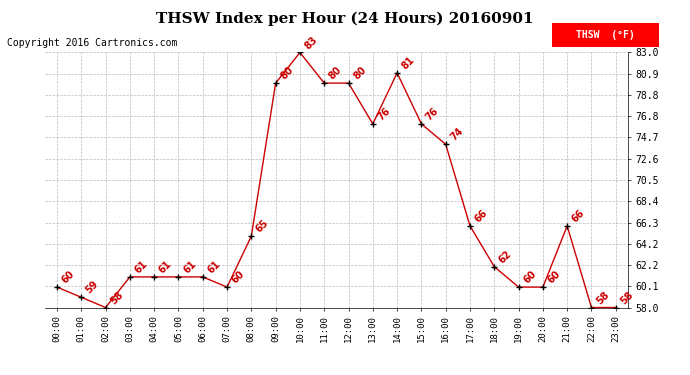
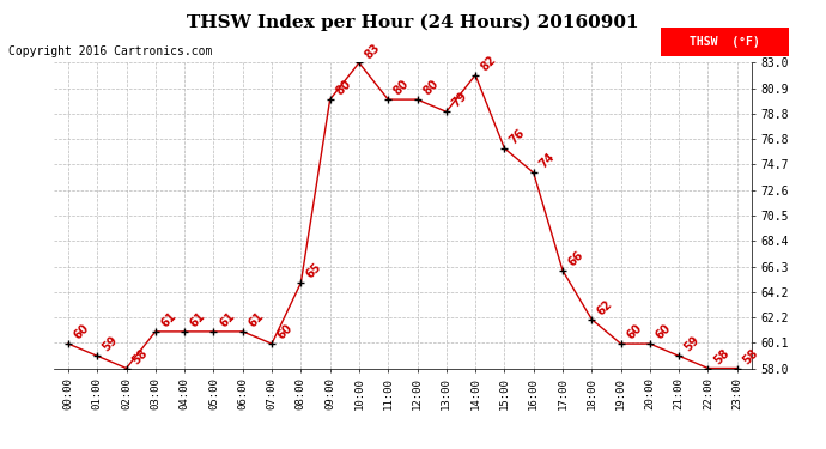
13:00: 76 -> 79
14:00: 81 -> 82
21:00: 66 -> 59
